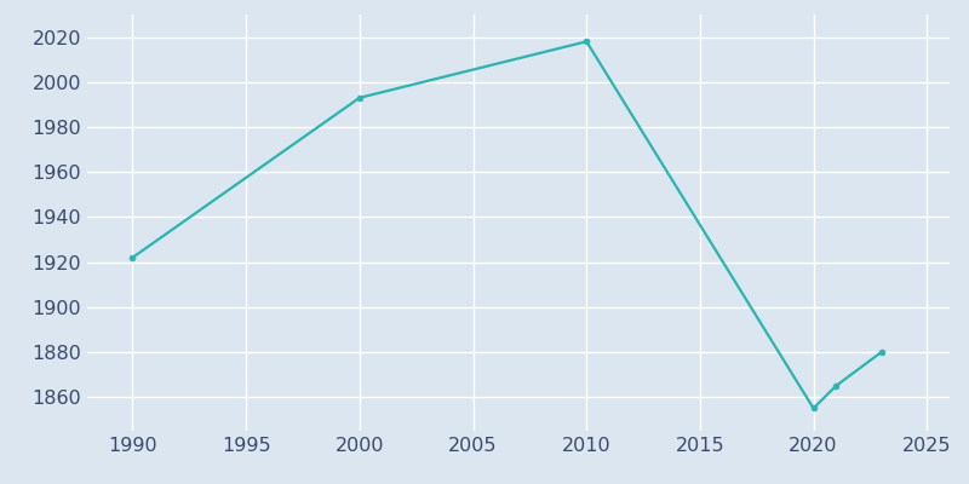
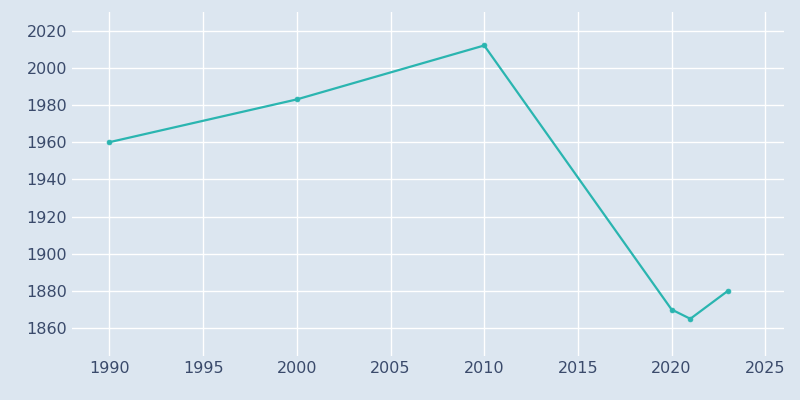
1990: 1922 -> 1960
2000: 1993 -> 1983
2010: 2018 -> 2012
2020: 1855 -> 1870
